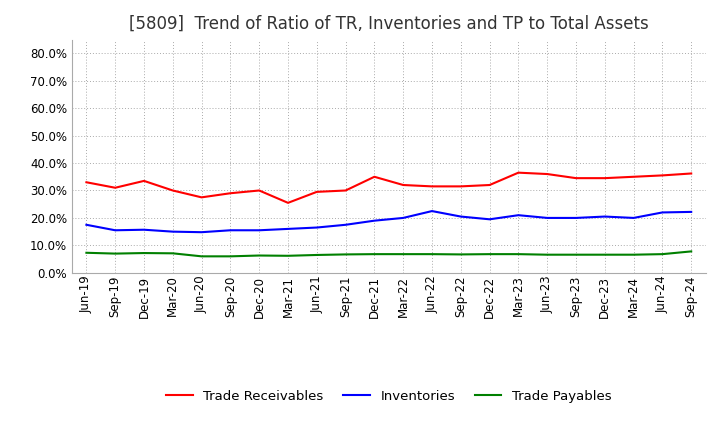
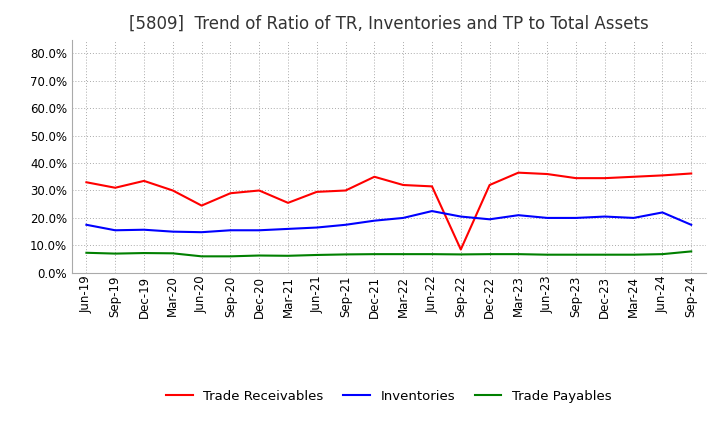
Trade Receivables/Jun-20: 27.5% -> 24.5%
Trade Receivables/Sep-22: 31.5% -> 8.5%
Inventories/Sep-24: 22.2% -> 17.5%
